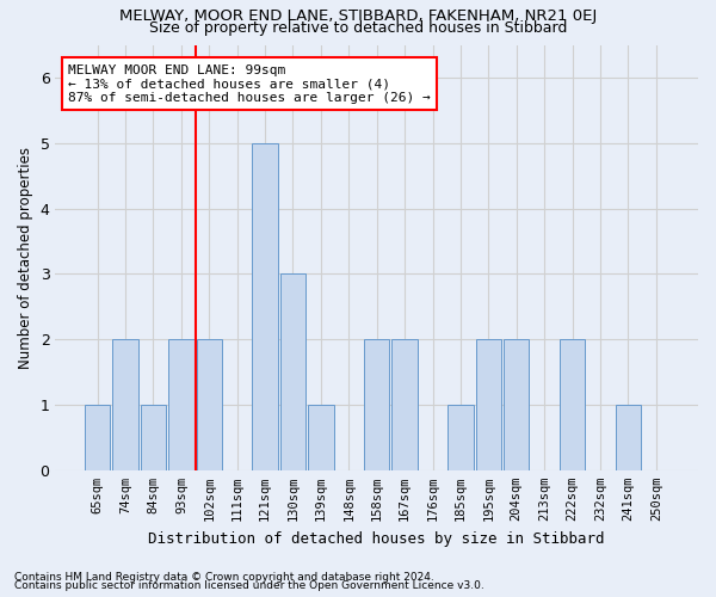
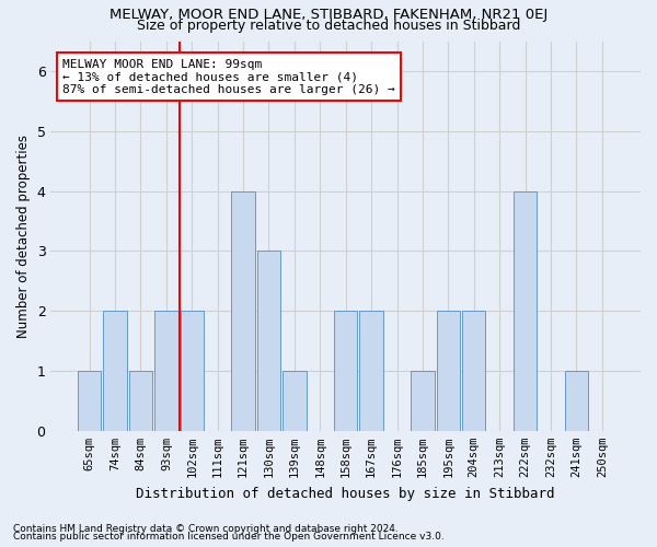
121sqm: 5 -> 4
222sqm: 2 -> 4
